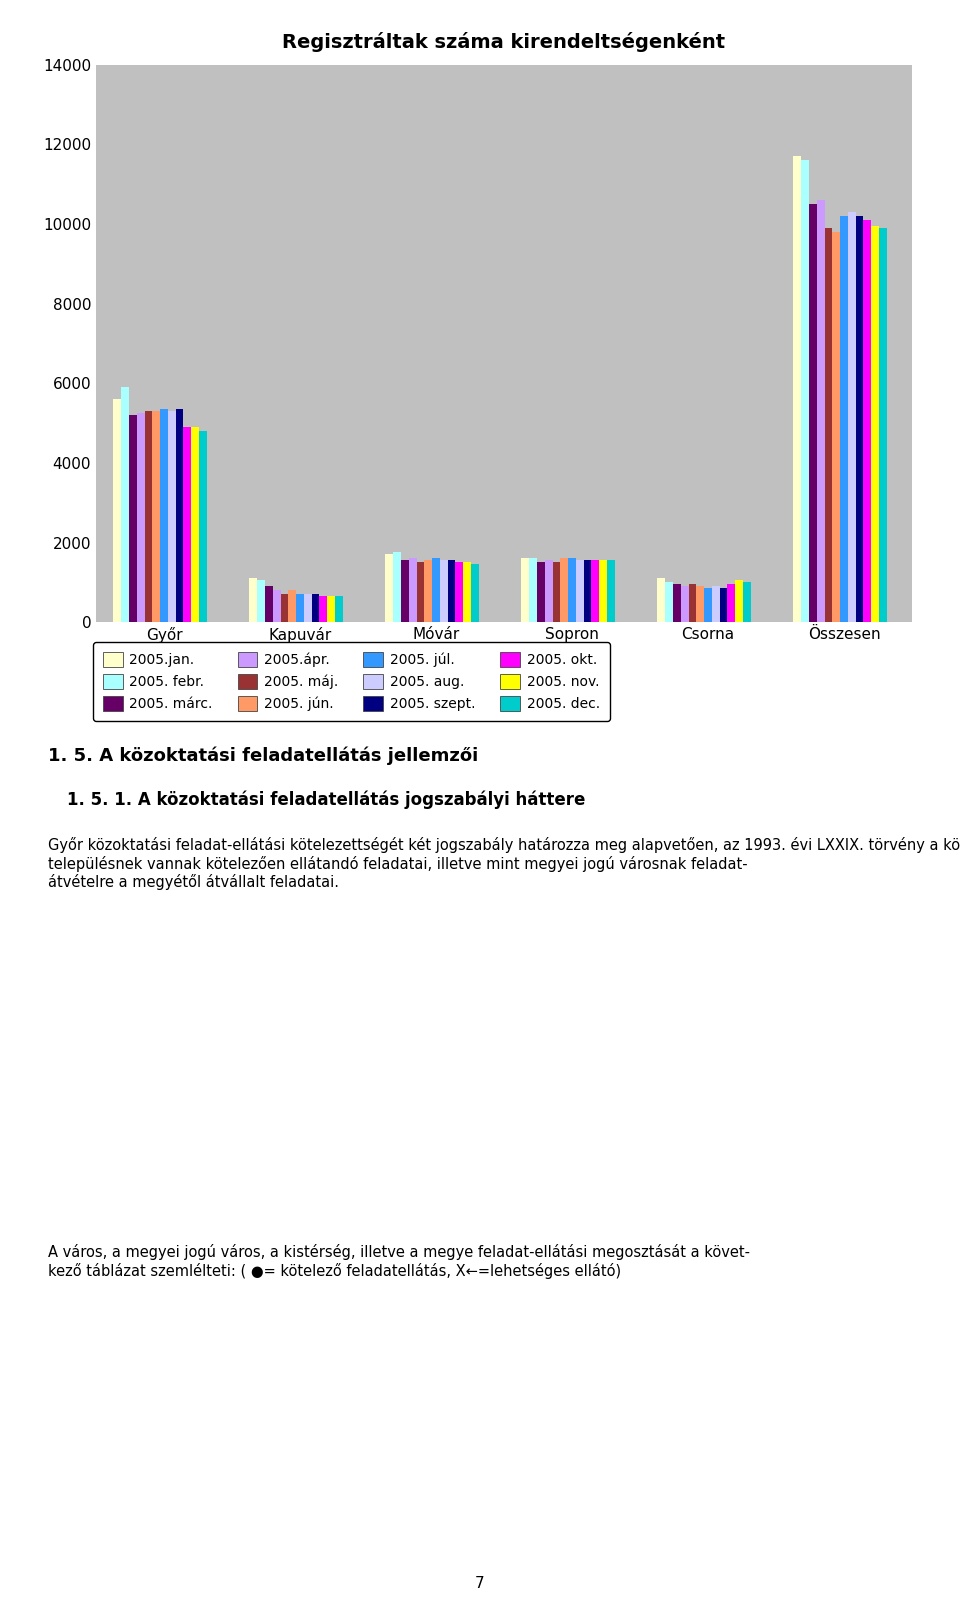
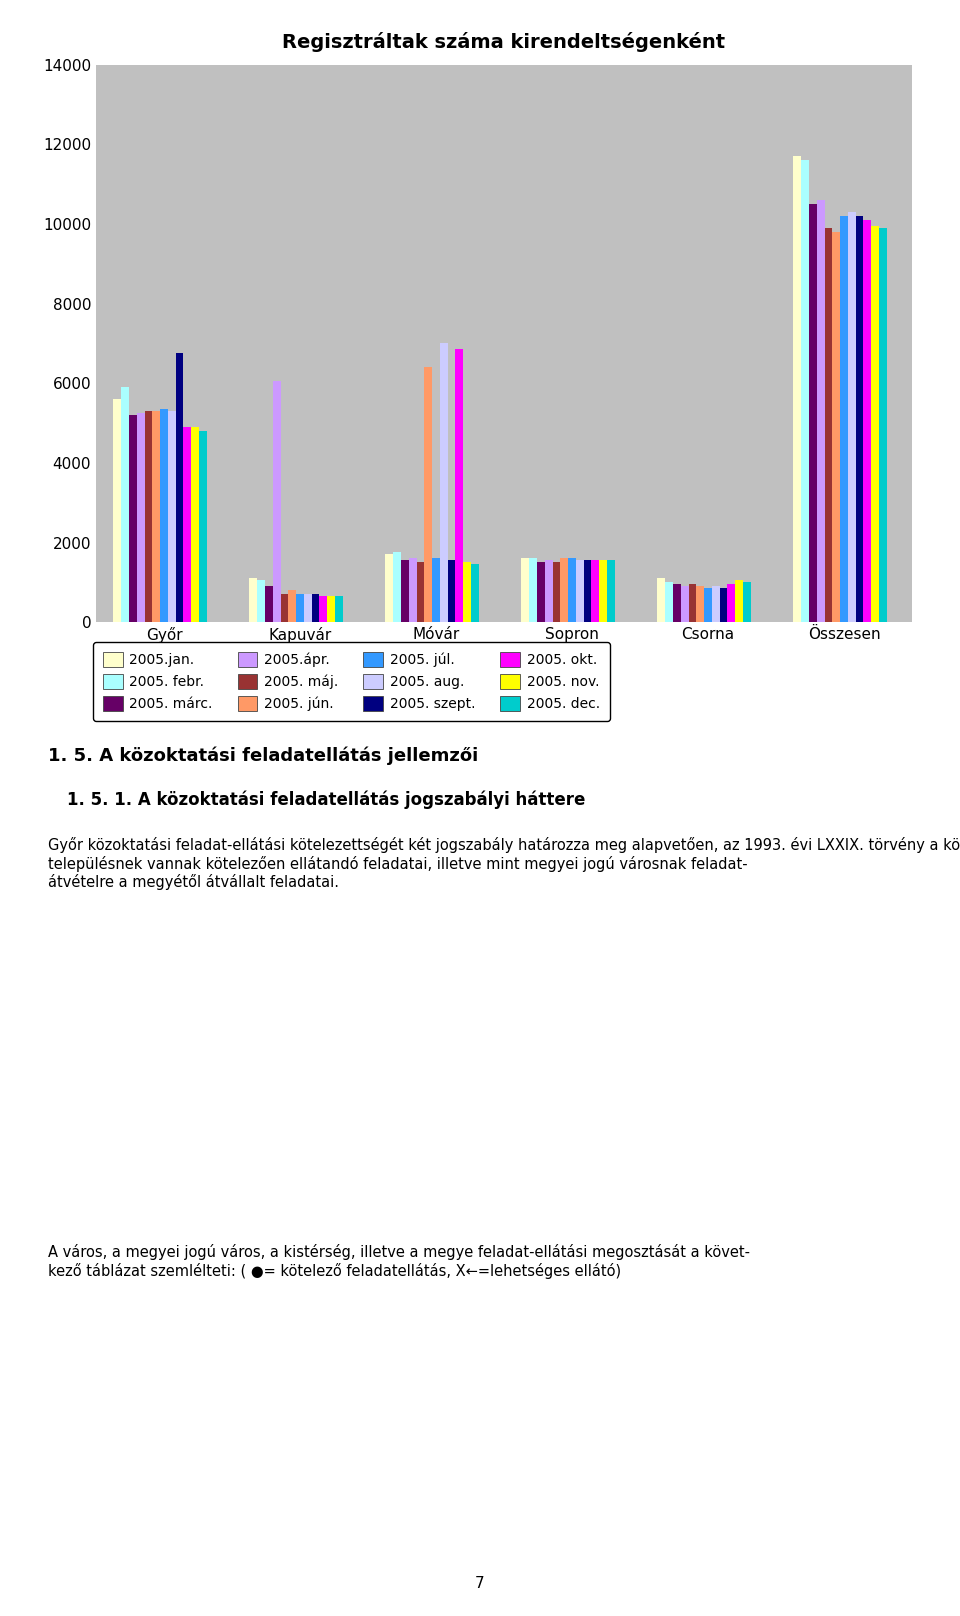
2005. szept./Győr: 5350 -> 6750
2005.ápr./Kapuvár: 800 -> 6050
2005. jún./Móvár: 1550 -> 6400
2005. aug./Móvár: 1550 -> 7000
2005. okt./Móvár: 1500 -> 6850
